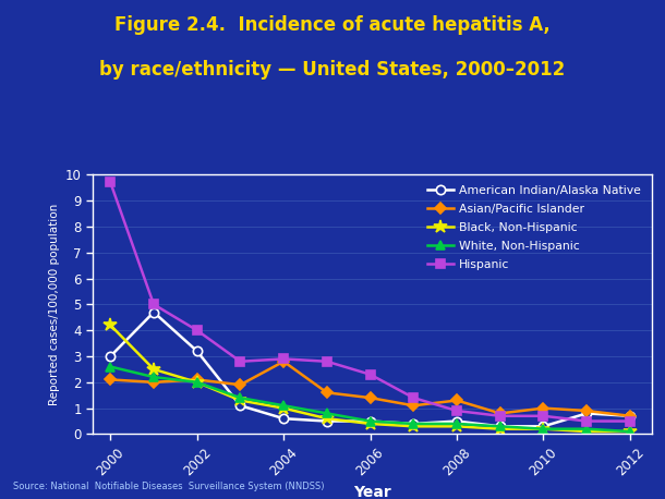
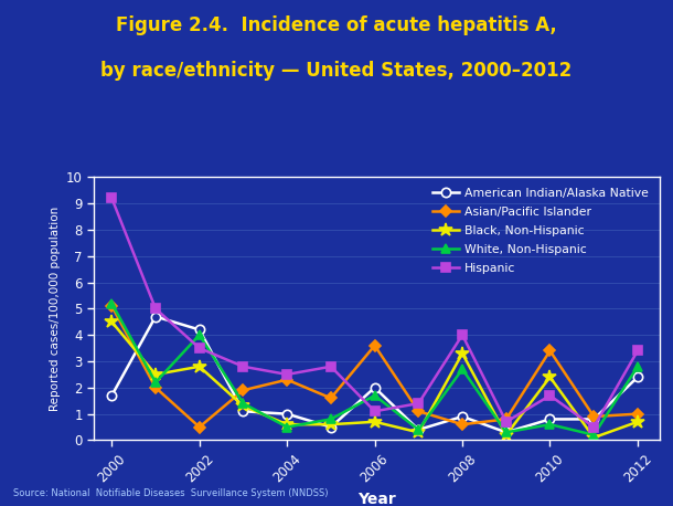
American Indian/Alaska Native/2000: 3.0 -> 1.7
Asian/Pacific Islander/2000: 2.1 -> 5.1
Black, Non-Hispanic/2000: 4.2 -> 4.5
White, Non-Hispanic/2000: 2.6 -> 5.2
Hispanic/2000: 9.7 -> 9.2
American Indian/Alaska Native/2002: 3.2 -> 4.2
Asian/Pacific Islander/2002: 2.1 -> 0.5
Black, Non-Hispanic/2002: 2.0 -> 2.8
White, Non-Hispanic/2002: 2.0 -> 4.0
Hispanic/2002: 4.0 -> 3.5
American Indian/Alaska Native/2004: 0.6 -> 1.0
Asian/Pacific Islander/2004: 2.8 -> 2.3
Black, Non-Hispanic/2004: 1.0 -> 0.6
White, Non-Hispanic/2004: 1.1 -> 0.5
Hispanic/2004: 2.9 -> 2.5
American Indian/Alaska Native/2006: 0.5 -> 2.0
Asian/Pacific Islander/2006: 1.4 -> 3.6
Black, Non-Hispanic/2006: 0.4 -> 0.7
White, Non-Hispanic/2006: 0.5 -> 1.7
Hispanic/2006: 2.3 -> 1.1
American Indian/Alaska Native/2008: 0.5 -> 0.9
Asian/Pacific Islander/2008: 1.3 -> 0.6
Black, Non-Hispanic/2008: 0.3 -> 3.3
White, Non-Hispanic/2008: 0.4 -> 2.7
Hispanic/2008: 0.9 -> 4.0
American Indian/Alaska Native/2010: 0.3 -> 0.8
Asian/Pacific Islander/2010: 1.0 -> 3.4
Black, Non-Hispanic/2010: 0.2 -> 2.4
White, Non-Hispanic/2010: 0.2 -> 0.6
Hispanic/2010: 0.7 -> 1.7
American Indian/Alaska Native/2012: 0.7 -> 2.4
Asian/Pacific Islander/2012: 0.7 -> 1.0
Black, Non-Hispanic/2012: 0.1 -> 0.7
White, Non-Hispanic/2012: 0.1 -> 2.8
Hispanic/2012: 0.5 -> 3.4
